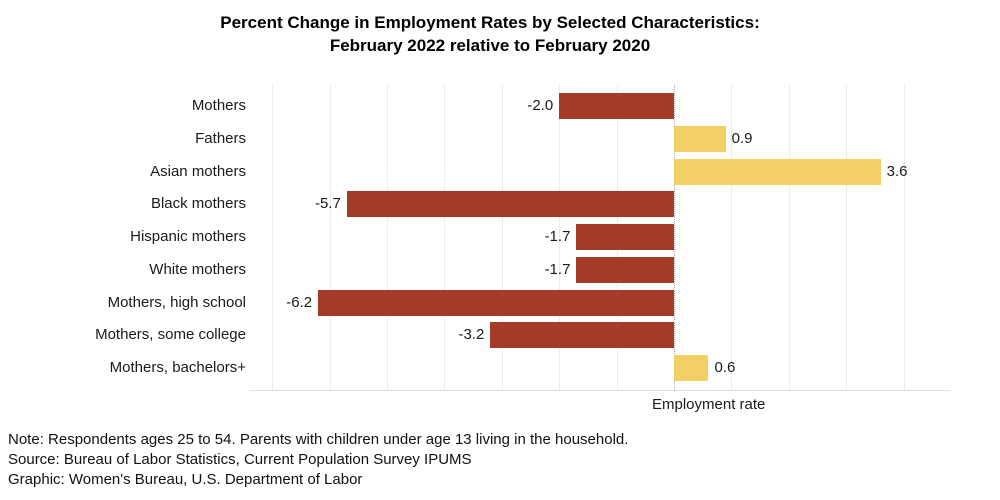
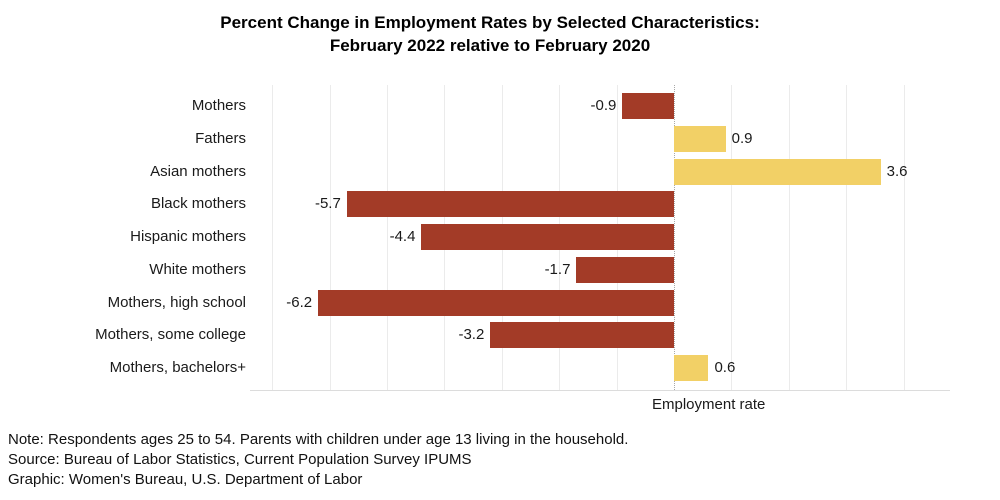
Mothers: -2.0 -> -0.9
Hispanic mothers: -1.7 -> -4.4
